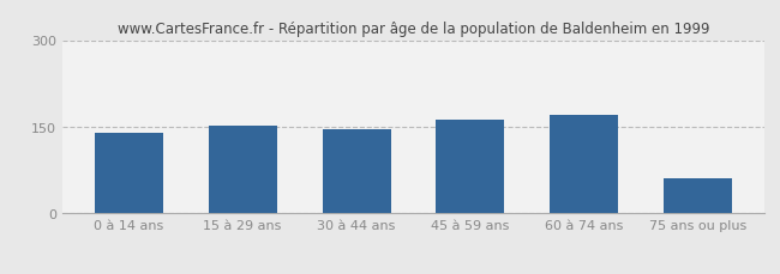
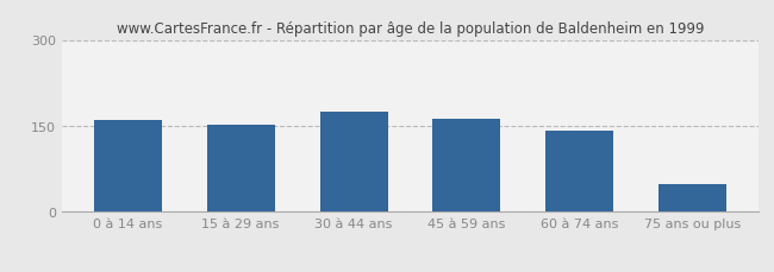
0 à 14 ans: 140 -> 160
30 à 44 ans: 145 -> 175
60 à 74 ans: 170 -> 142
75 ans ou plus: 60 -> 48
